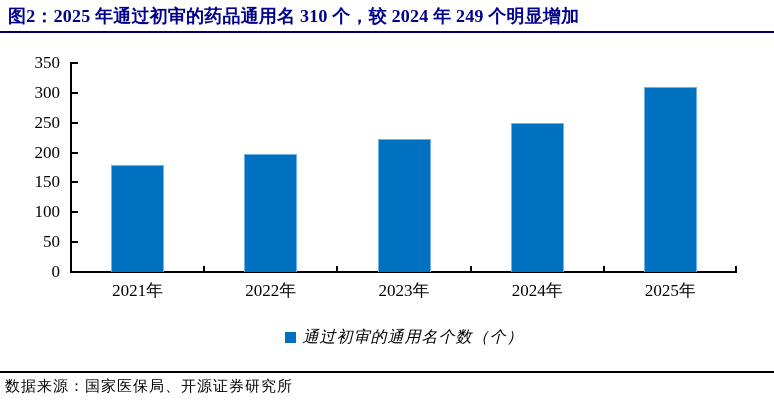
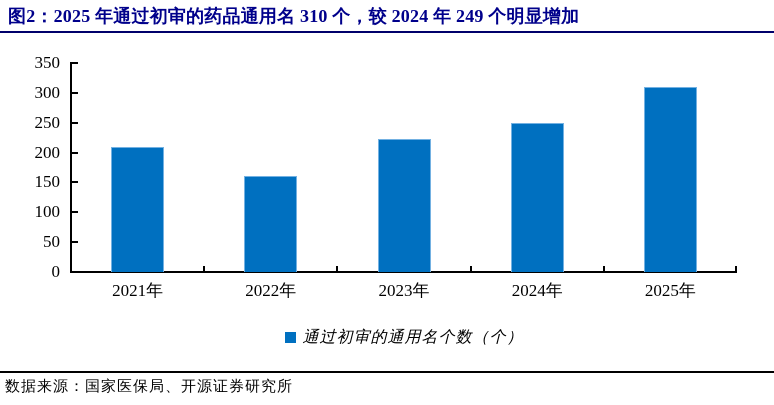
2021年: 180 -> 210
2022年: 200 -> 160
